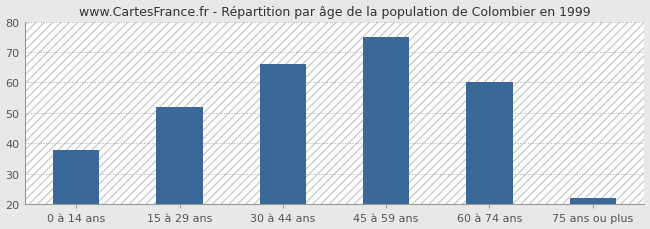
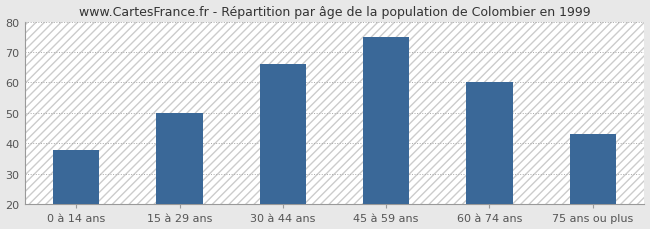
15 à 29 ans: 52 -> 50
75 ans ou plus: 22 -> 43
